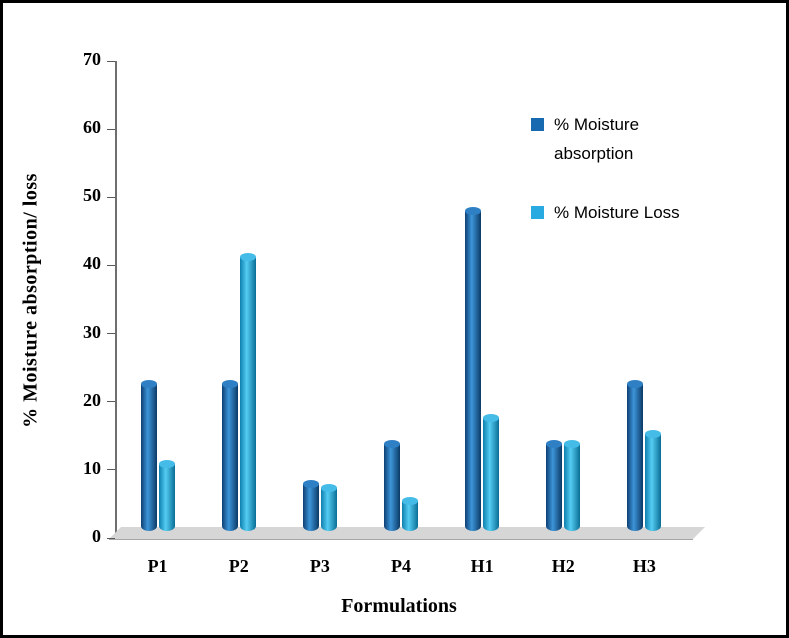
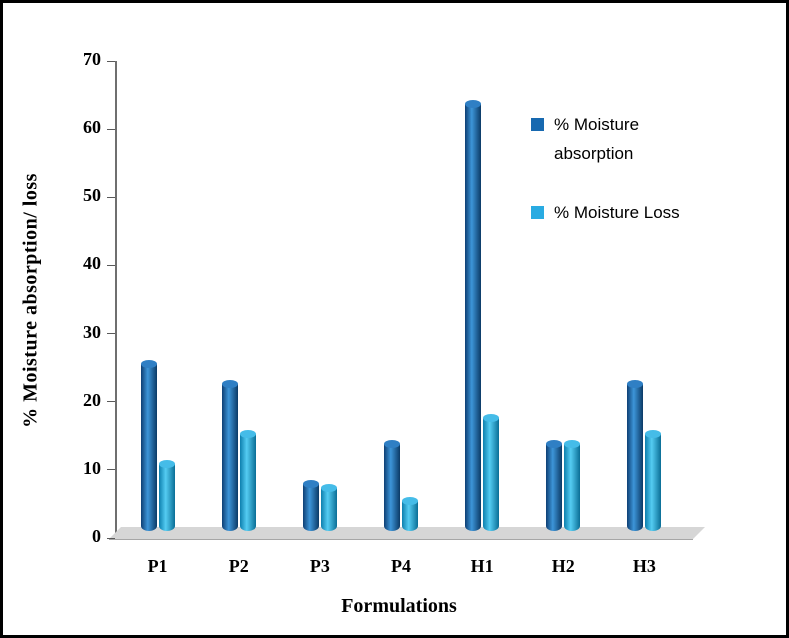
% Moisture absorption/P1: 22 -> 25
% Moisture Loss/P2: 41 -> 14
% Moisture absorption/H1: 48 -> 64
